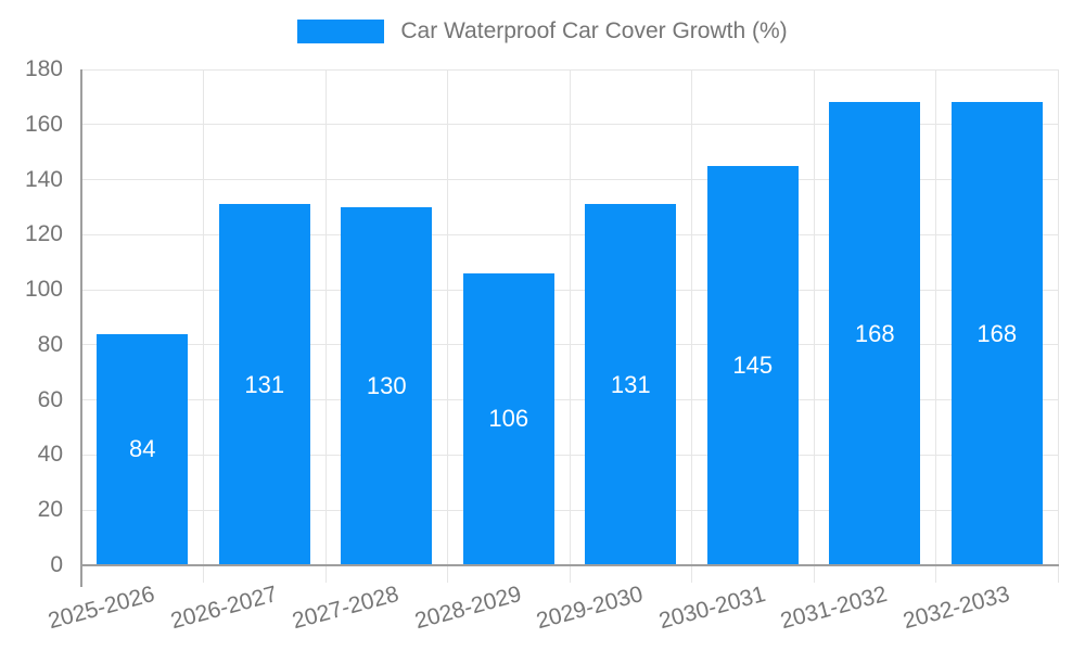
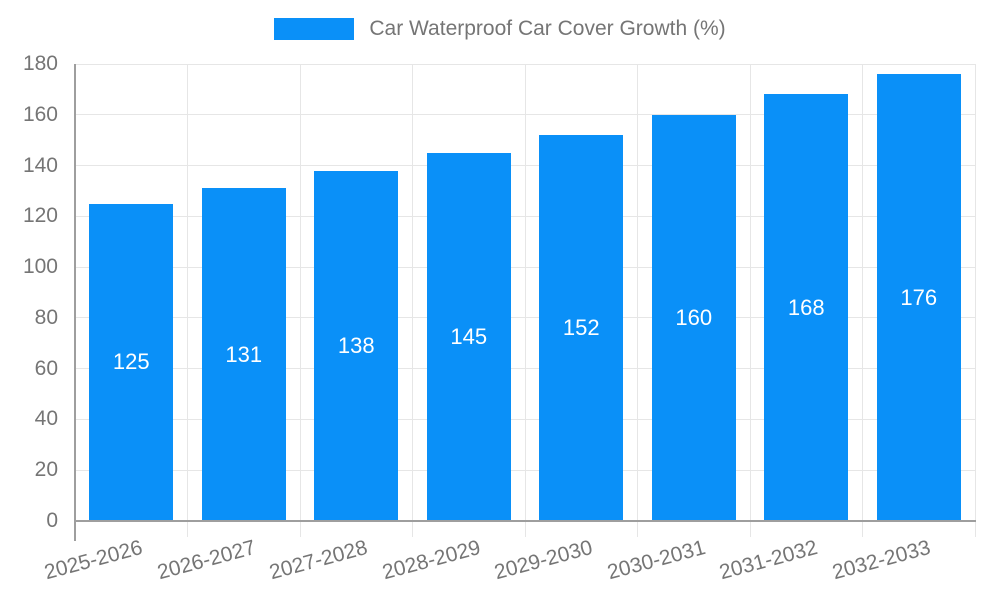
2025-2026: 84 -> 125
2027-2028: 130 -> 138
2028-2029: 106 -> 145
2029-2030: 131 -> 152
2030-2031: 145 -> 160
2032-2033: 168 -> 176
